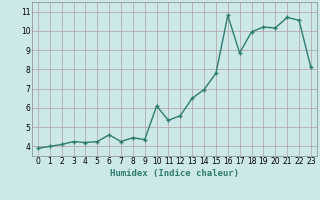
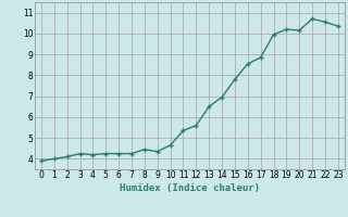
6: 4.6 -> 4.2
10: 6.1 -> 4.7
16: 10.8 -> 8.6
23: 8.1 -> 10.3
